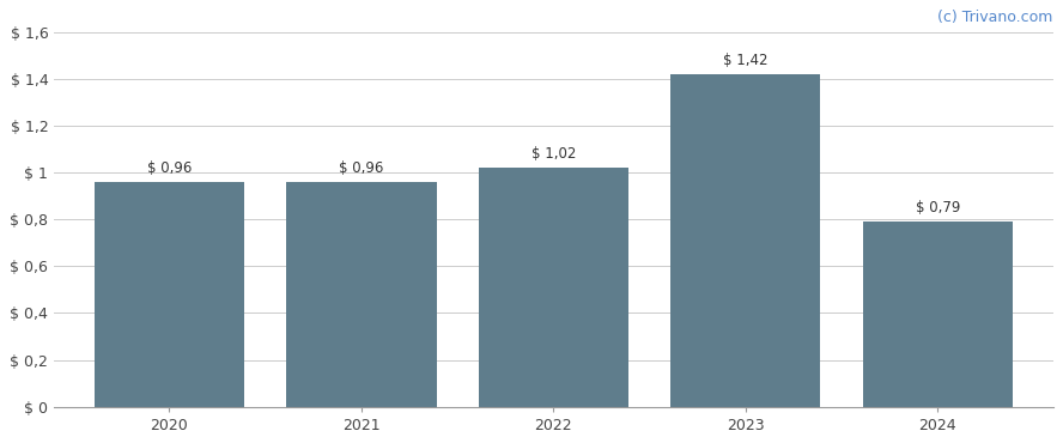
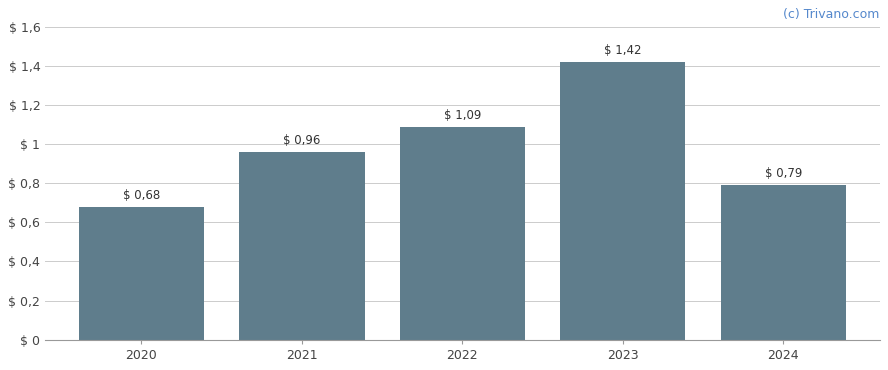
2020: 0,96 -> 0,68
2022: 1,02 -> 1,09
